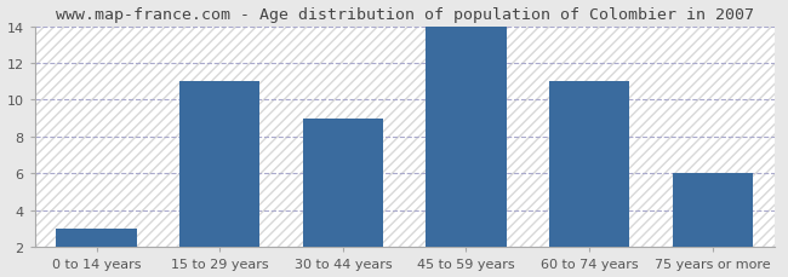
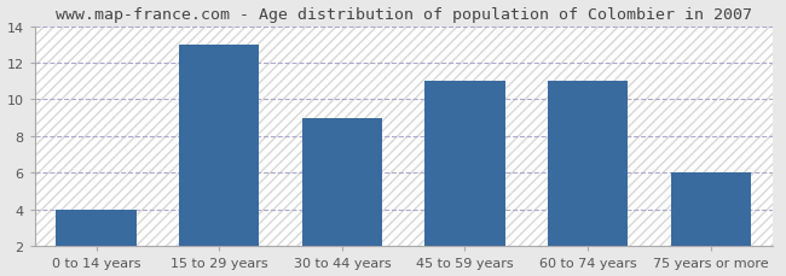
0 to 14 years: 3 -> 4
15 to 29 years: 11 -> 13
45 to 59 years: 14 -> 11
